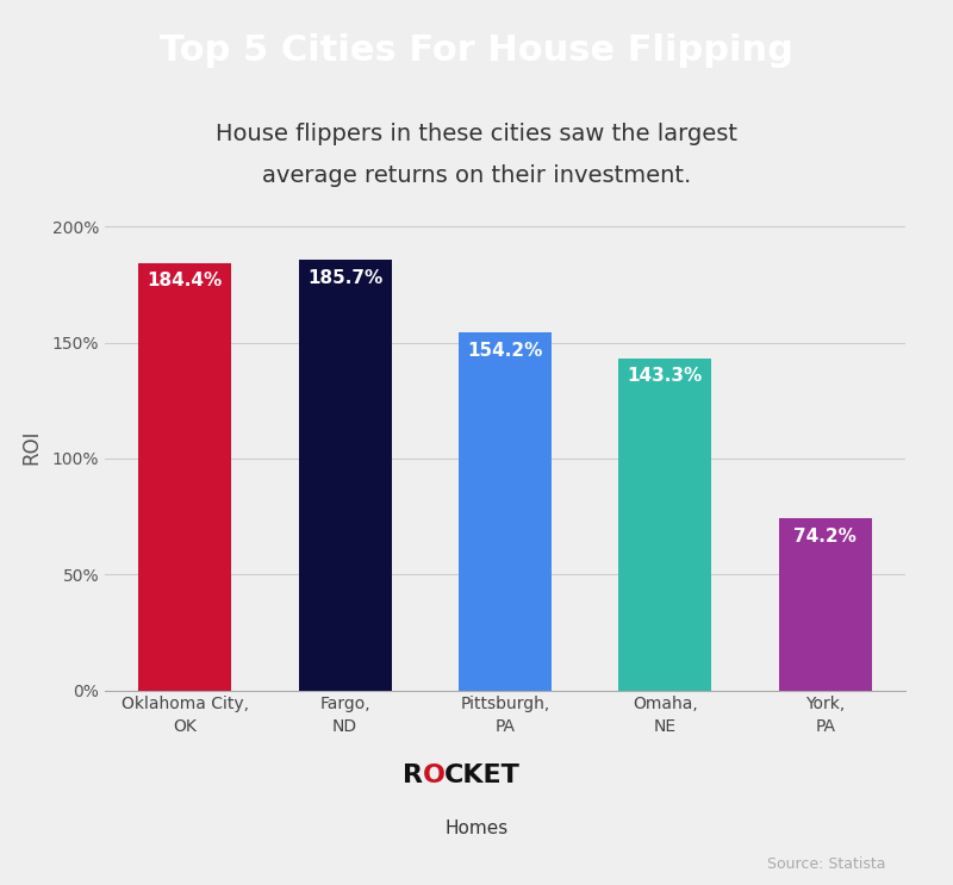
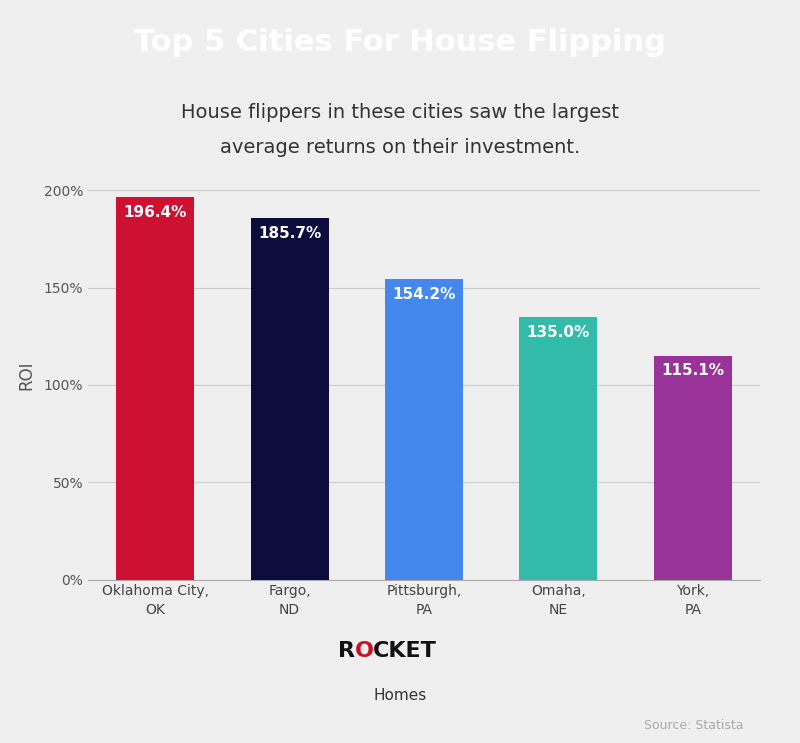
Oklahoma City, OK: 184.4% -> 196.4%
Omaha, NE: 143.3% -> 135.0%
York, PA: 74.2% -> 115.1%
